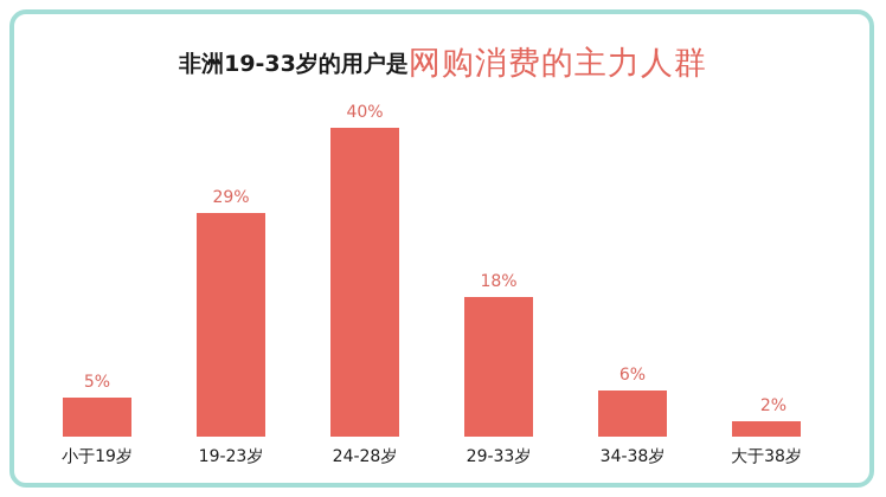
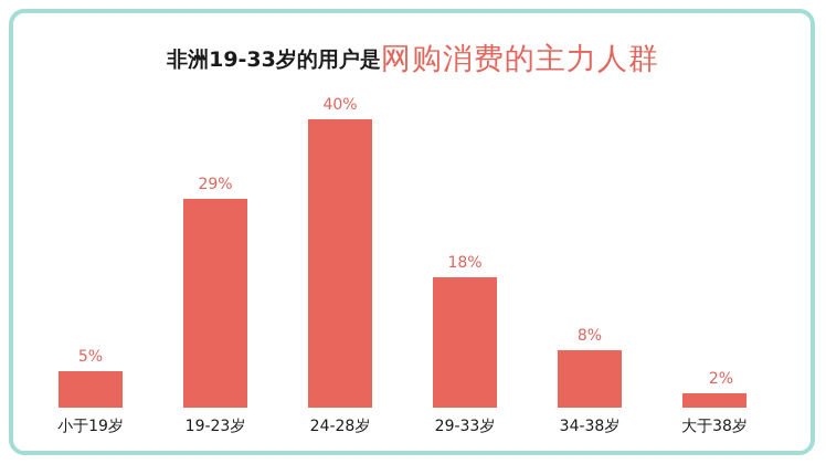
34-38岁: 6% -> 8%
